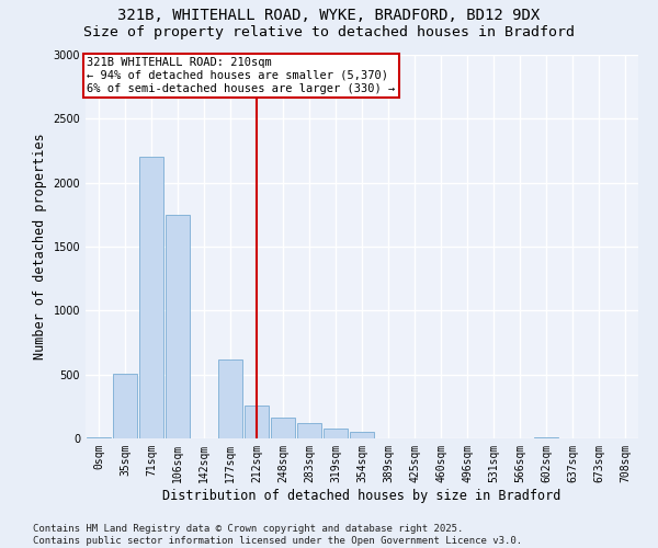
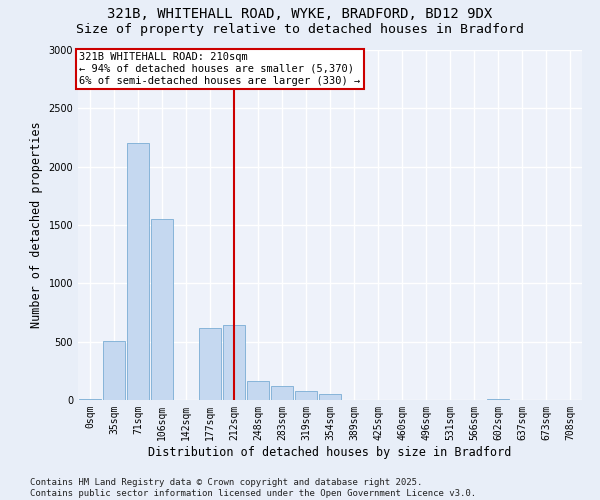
106sqm: 1750 -> 1550
212sqm: 260 -> 640
